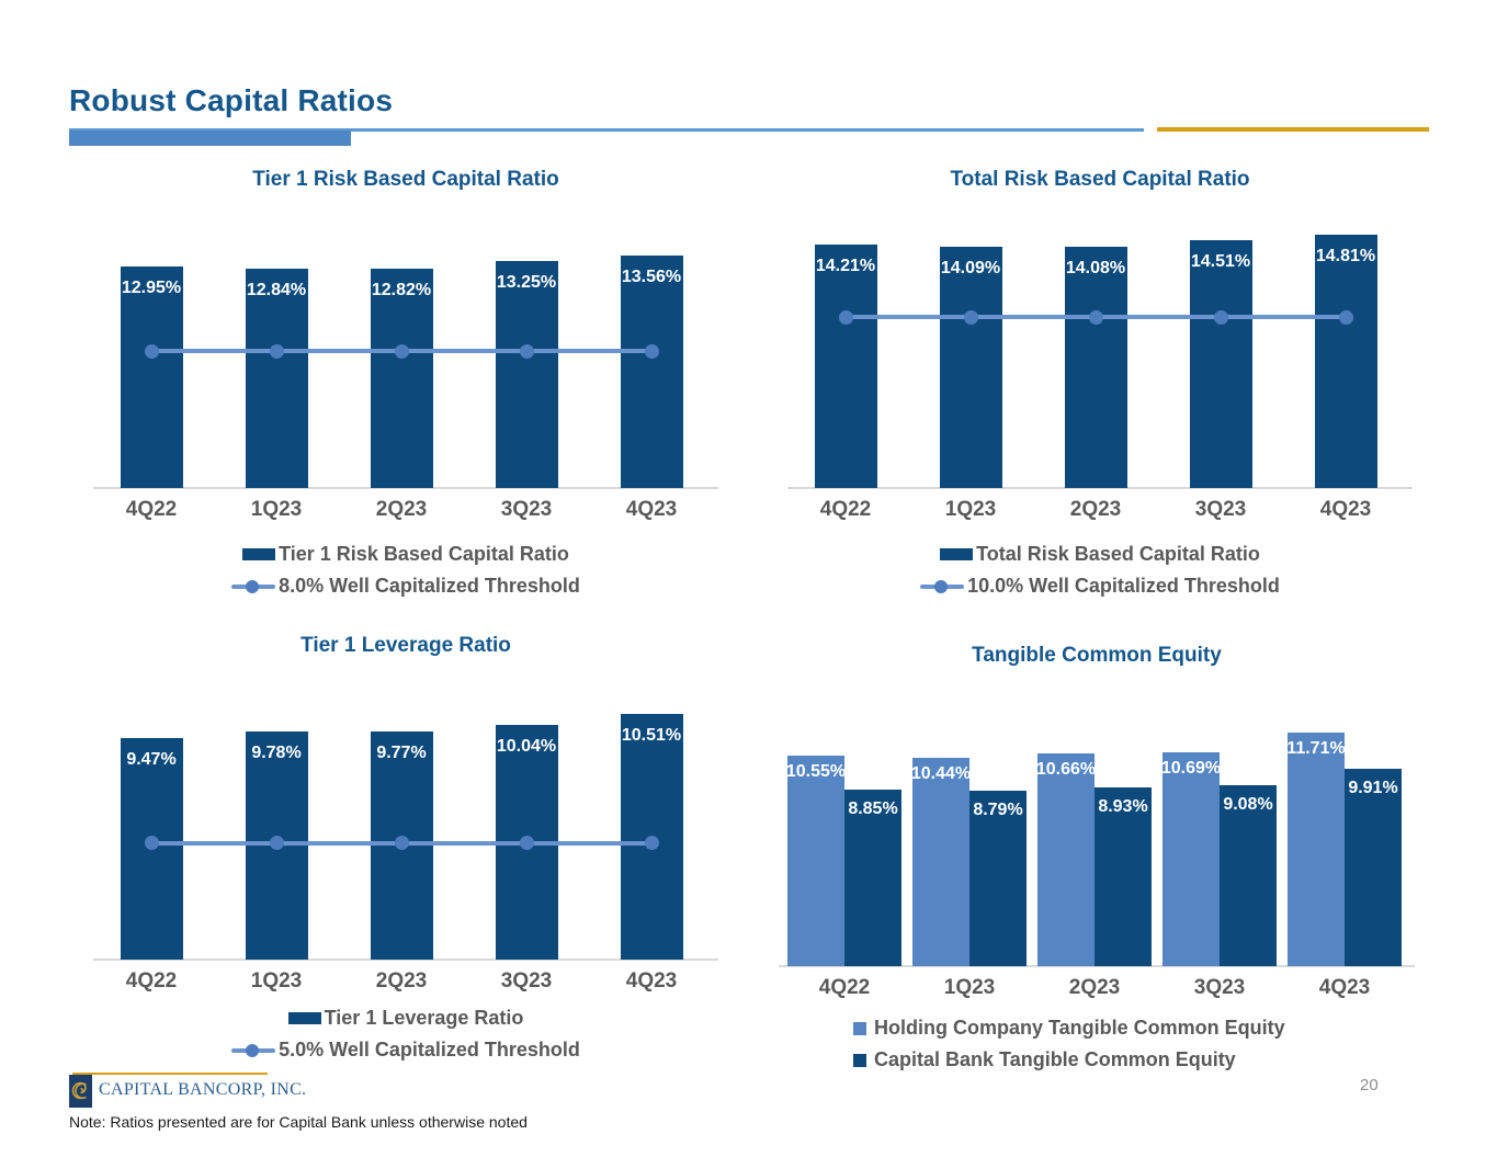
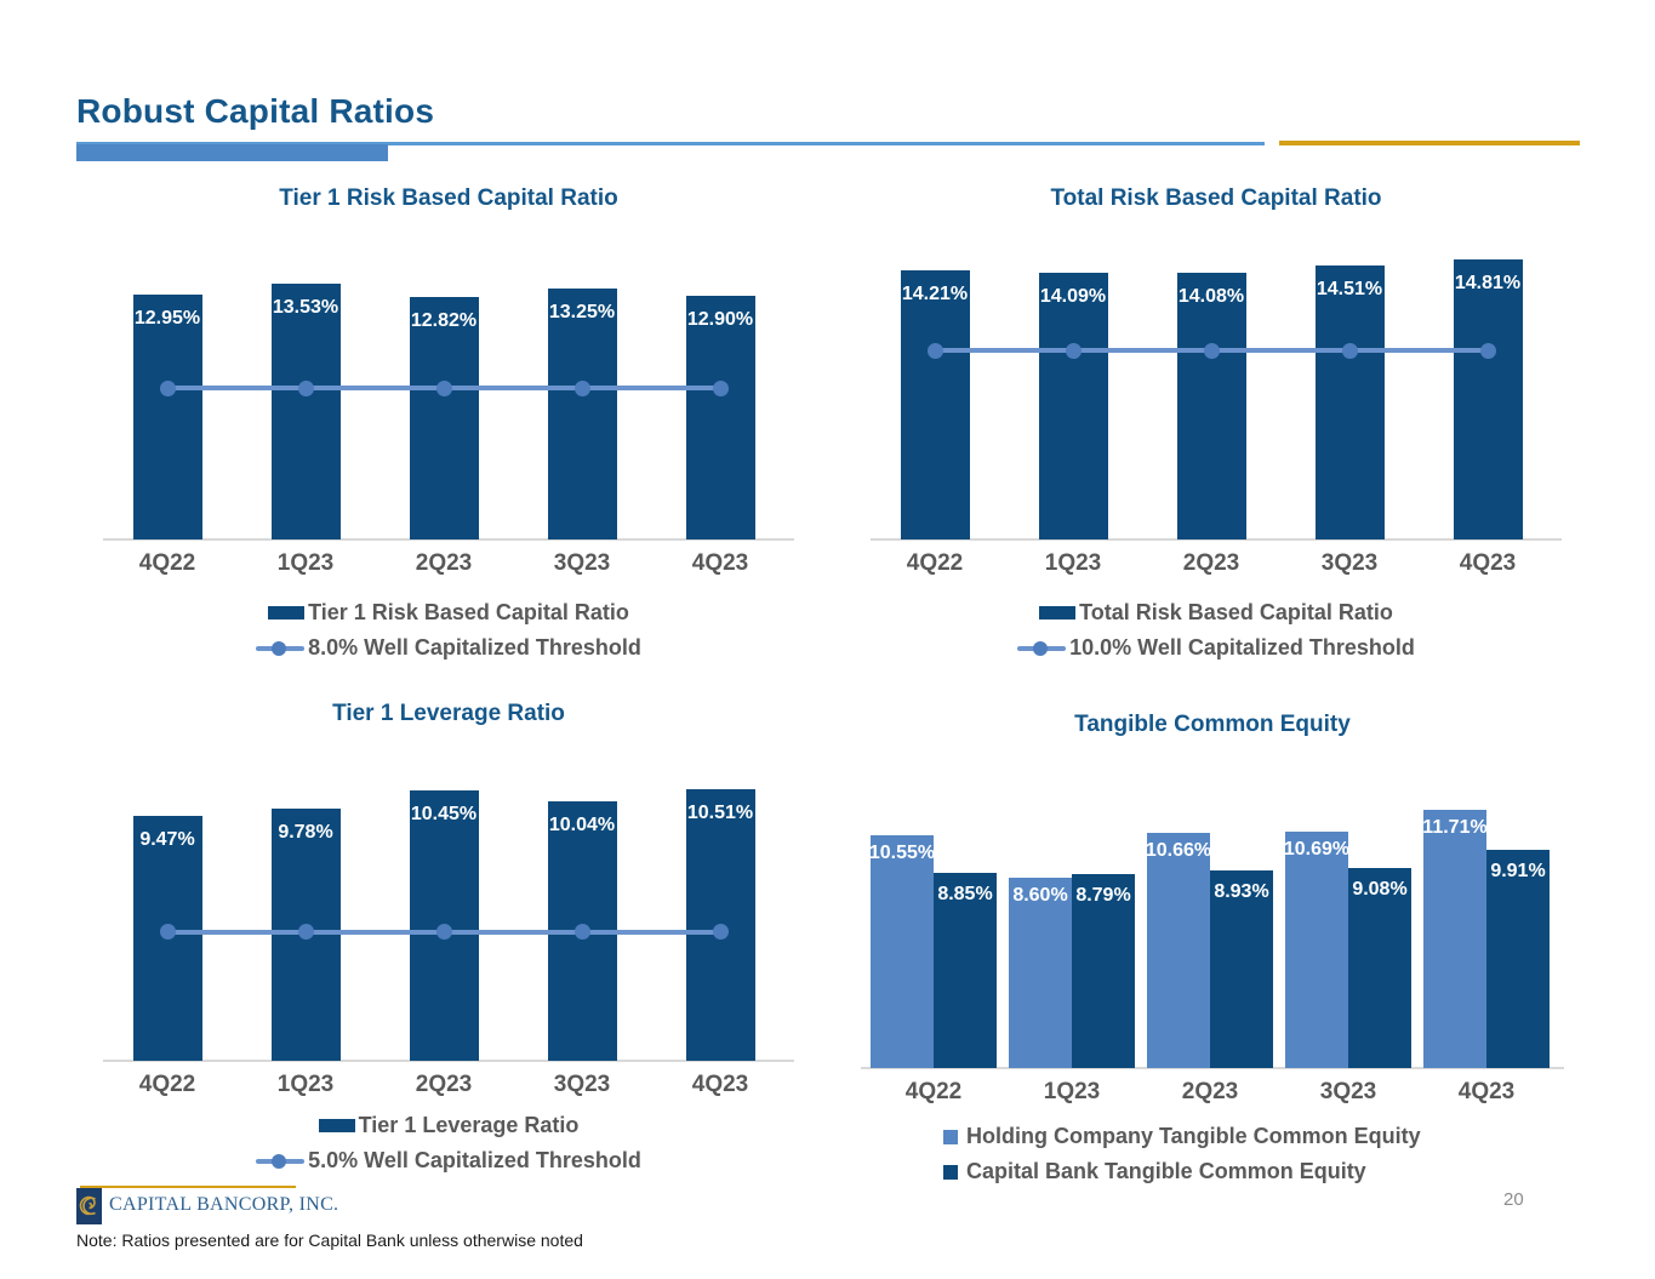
Tier 1 Risk Based Capital Ratio/1Q23: 12.84% -> 13.53%
Tier 1 Risk Based Capital Ratio/4Q23: 13.56% -> 12.90%
Tier 1 Leverage Ratio/2Q23: 9.77% -> 10.45%
Tangible Common Equity/Holding Company Tangible Common Equity/1Q23: 10.44% -> 8.60%
